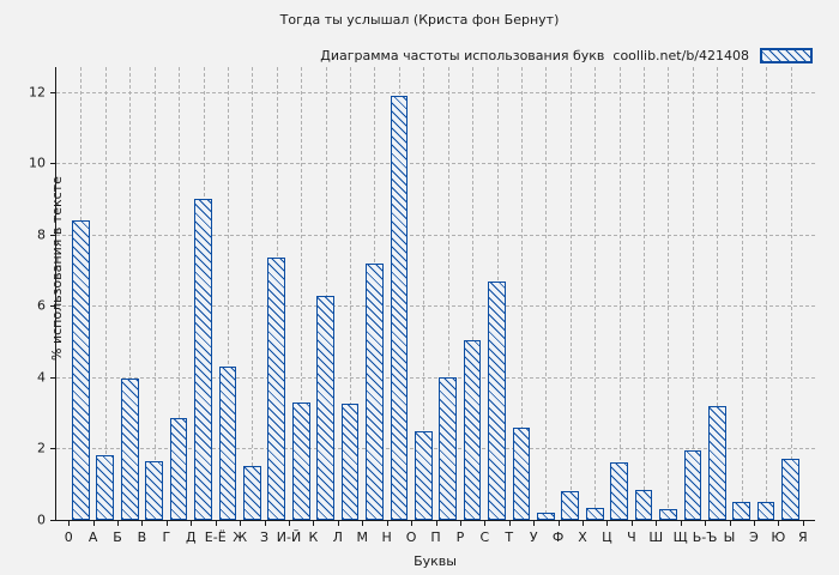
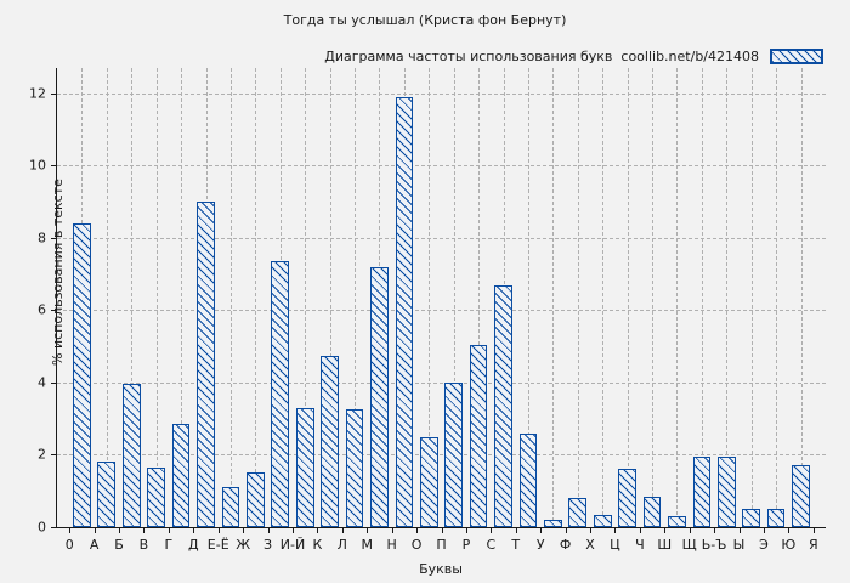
Ж: 4.3 -> 1.1
Л: 6.3 -> 4.8
Ы: 3.2 -> 1.9
